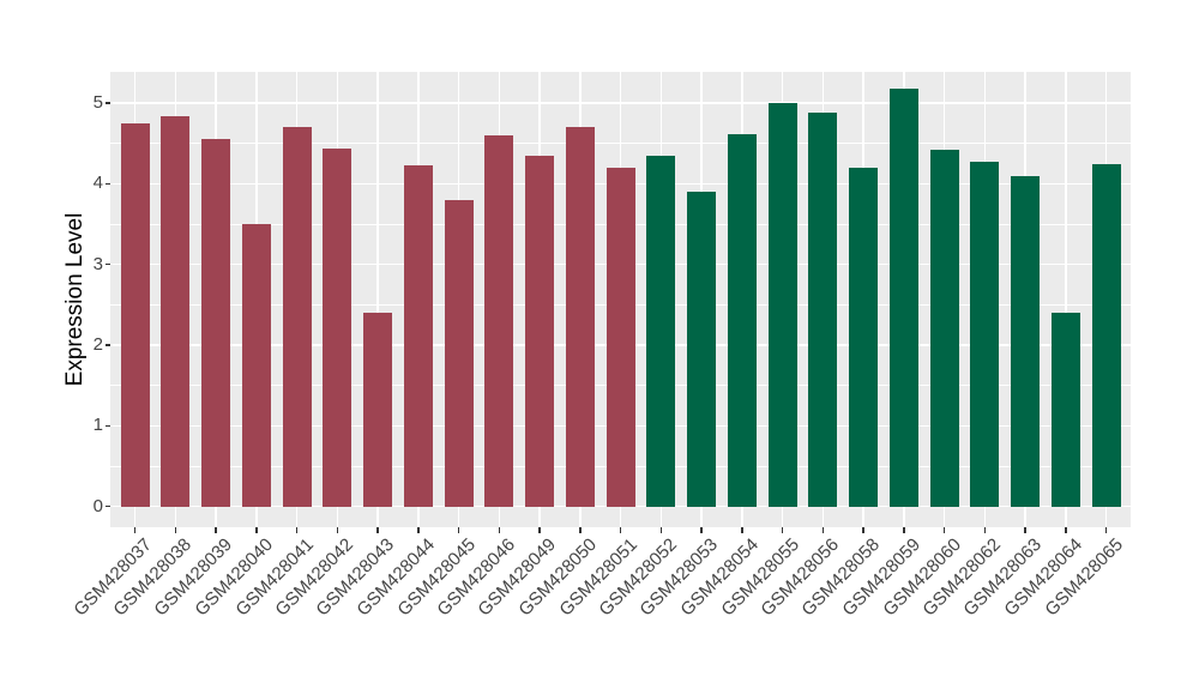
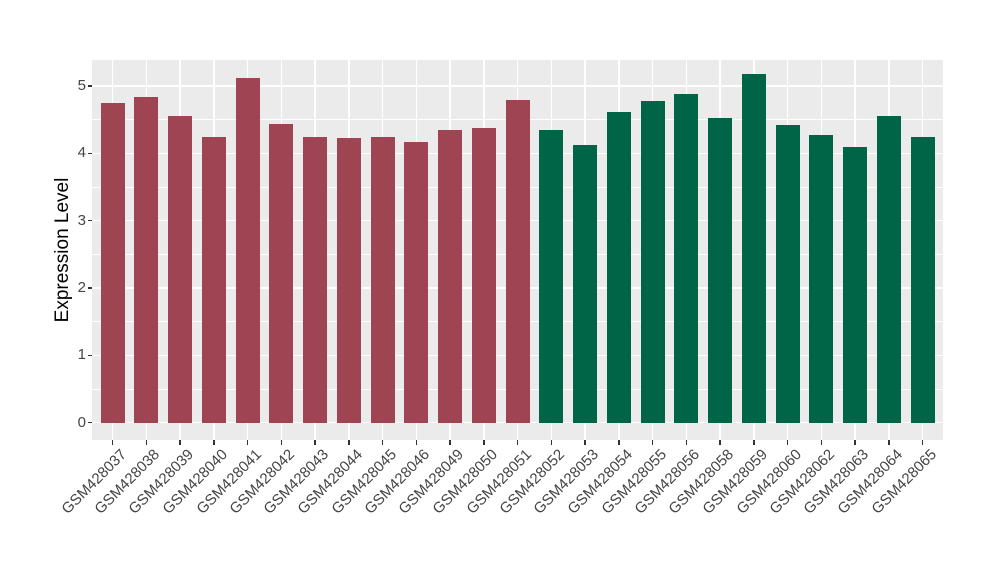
GSM428040: 3.5 -> 4.2
GSM428041: 4.7 -> 5.1
GSM428043: 2.4 -> 4.2
GSM428045: 3.8 -> 4.2
GSM428046: 4.6 -> 4.2
GSM428050: 4.7 -> 4.4
GSM428051: 4.2 -> 4.8
GSM428053: 3.9 -> 4.1
GSM428055: 5.0 -> 4.8
GSM428058: 4.2 -> 4.5
GSM428064: 2.4 -> 4.6
